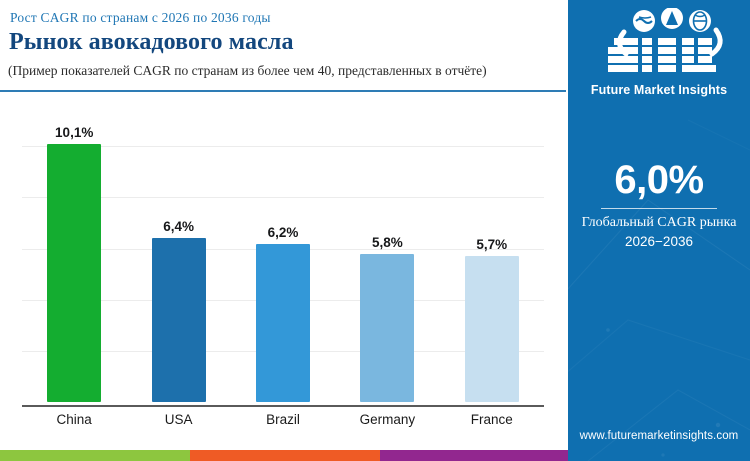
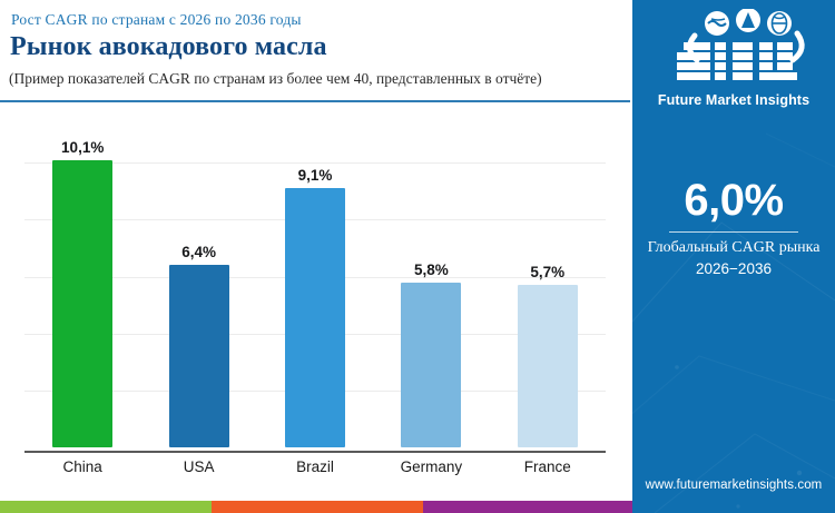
Brazil: 6,2% -> 9,1%
